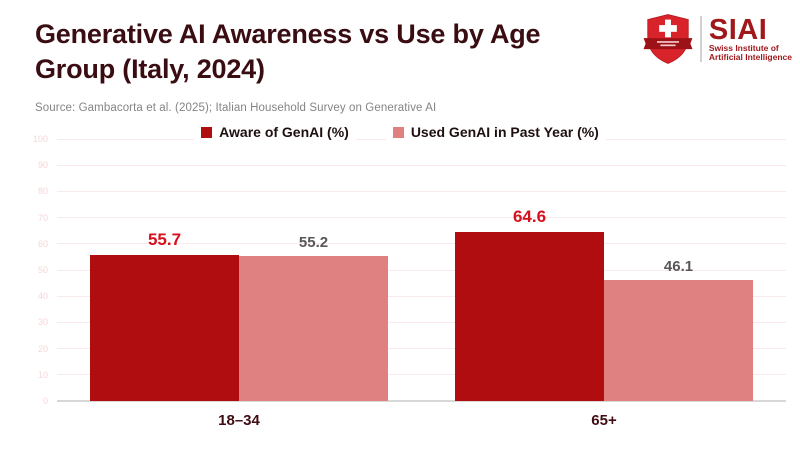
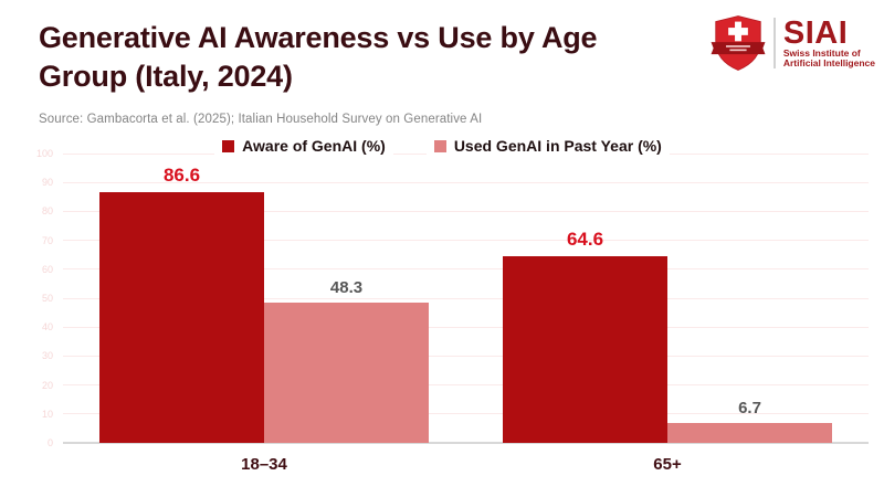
Aware of GenAI (%)/18–34: 55.7 -> 86.6
Used GenAI in Past Year (%)/18–34: 55.2 -> 48.3
Used GenAI in Past Year (%)/65+: 46.1 -> 6.7
